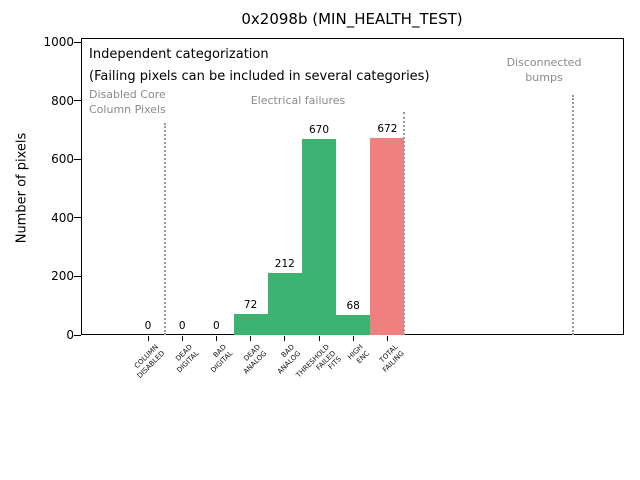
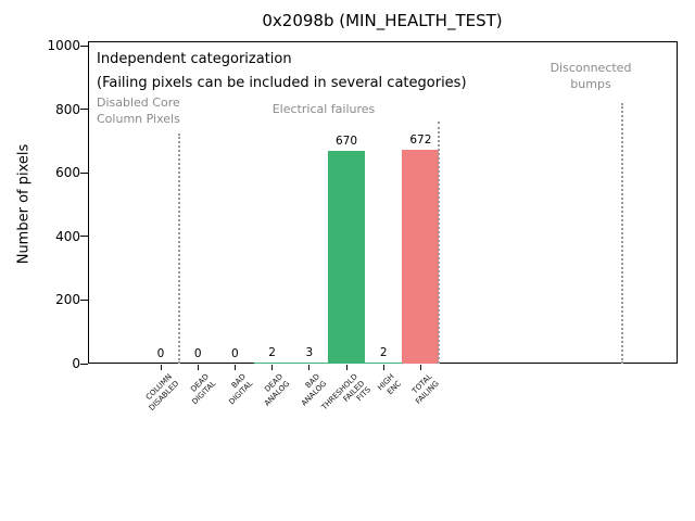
DEAD ANALOG: 72 -> 2
BAD ANALOG: 212 -> 3
HIGH ENC: 68 -> 2
